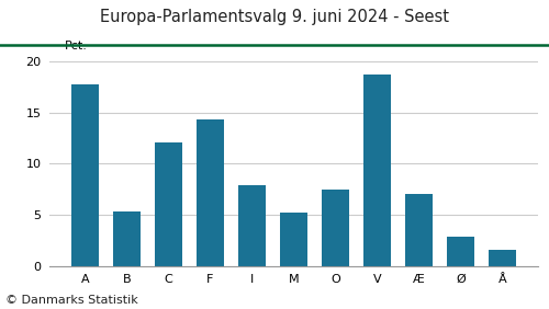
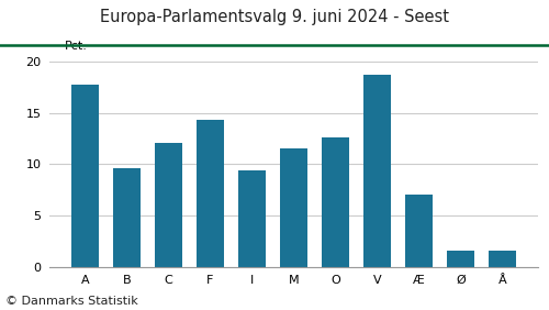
B: 5.3 -> 9.6
I: 7.9 -> 9.4
M: 5.2 -> 11.6
O: 7.5 -> 12.6
Ø: 2.8 -> 1.6
